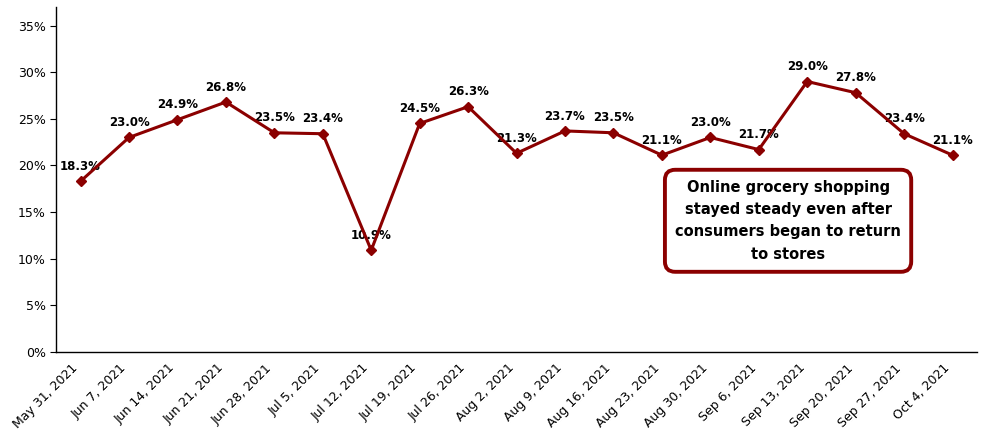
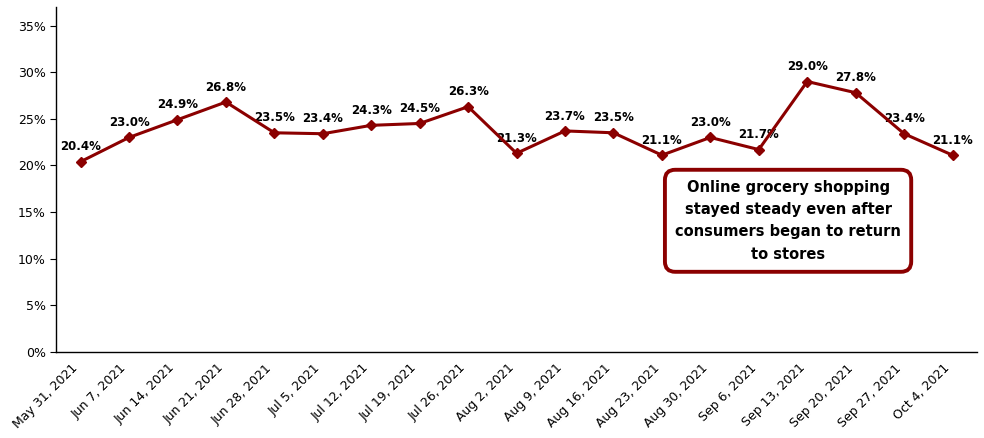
May 31, 2021: 18.3% -> 20.4%
Jul 12, 2021: 10.9% -> 24.3%
